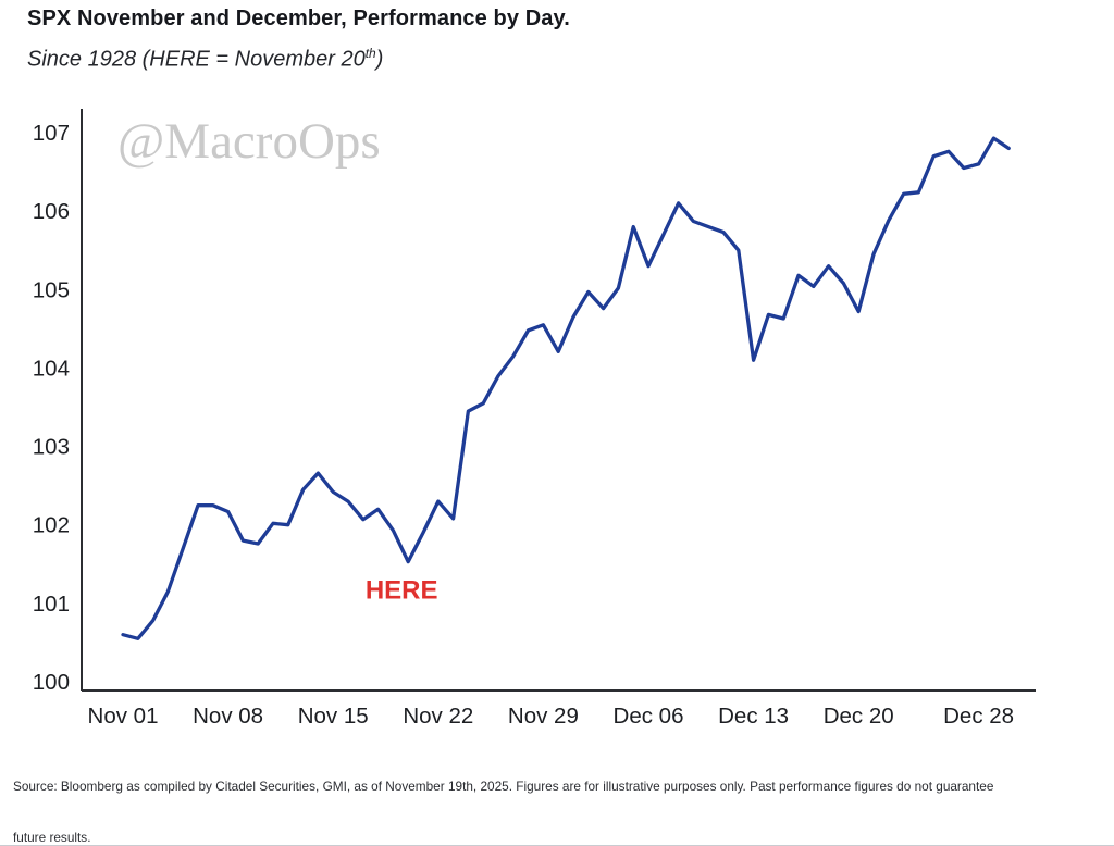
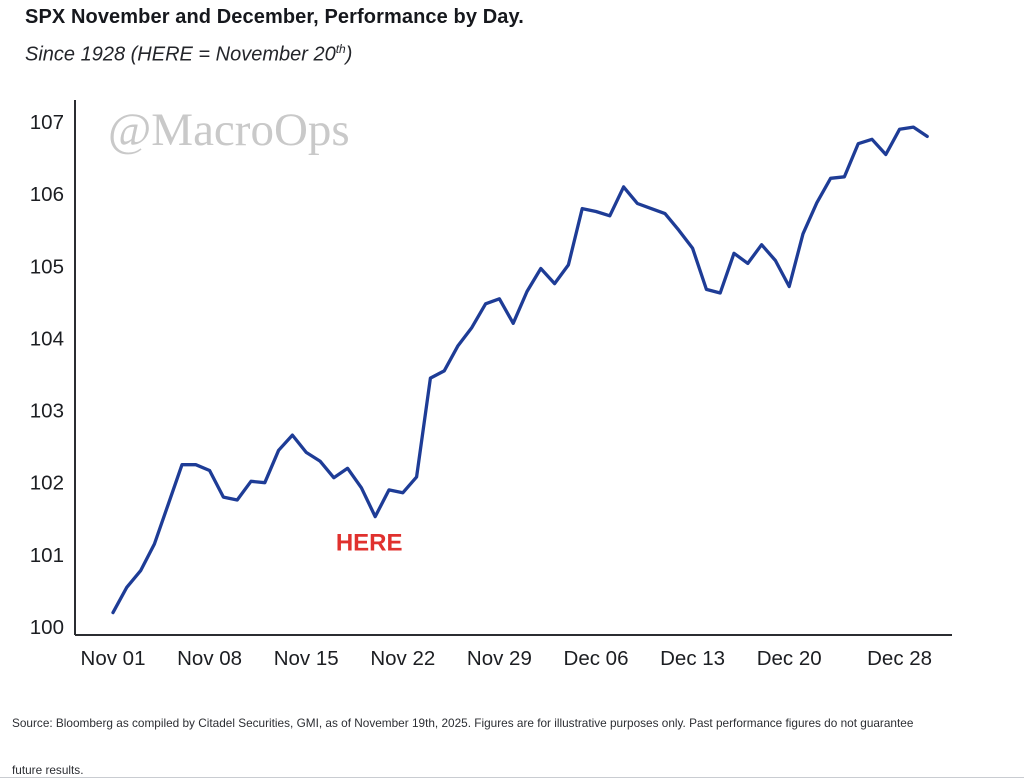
Nov 01: 100.6 -> 100.2
Nov 22: 102.3 -> 101.9
Dec 06: 105.3 -> 105.8
Dec 13: 104.1 -> 105.2
Dec 28: 106.6 -> 106.9
